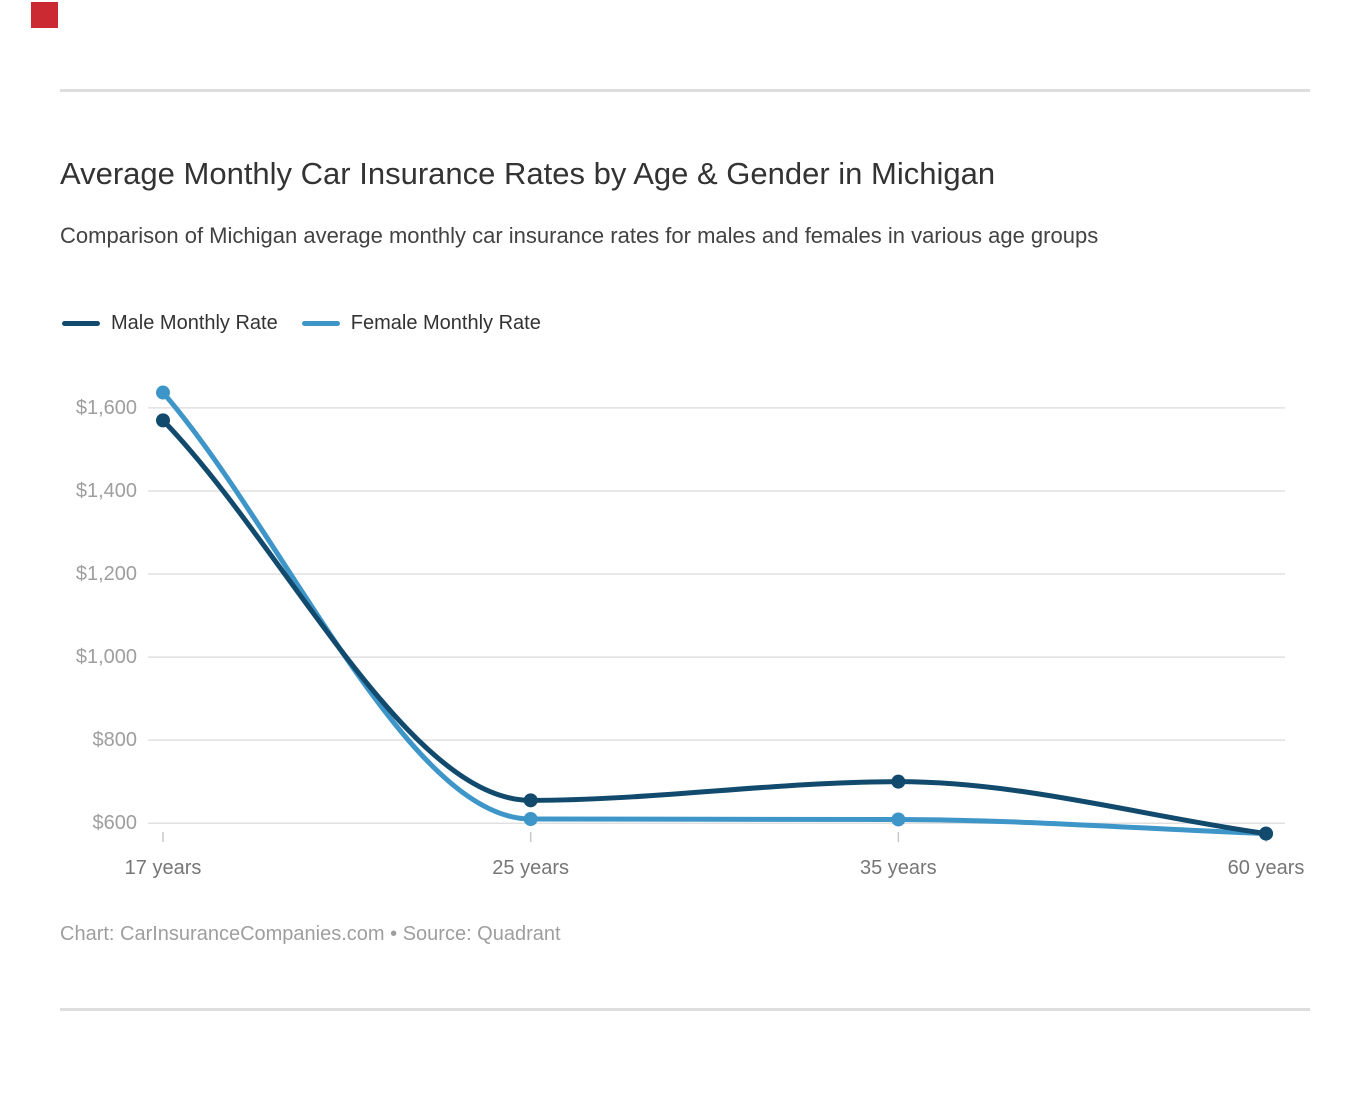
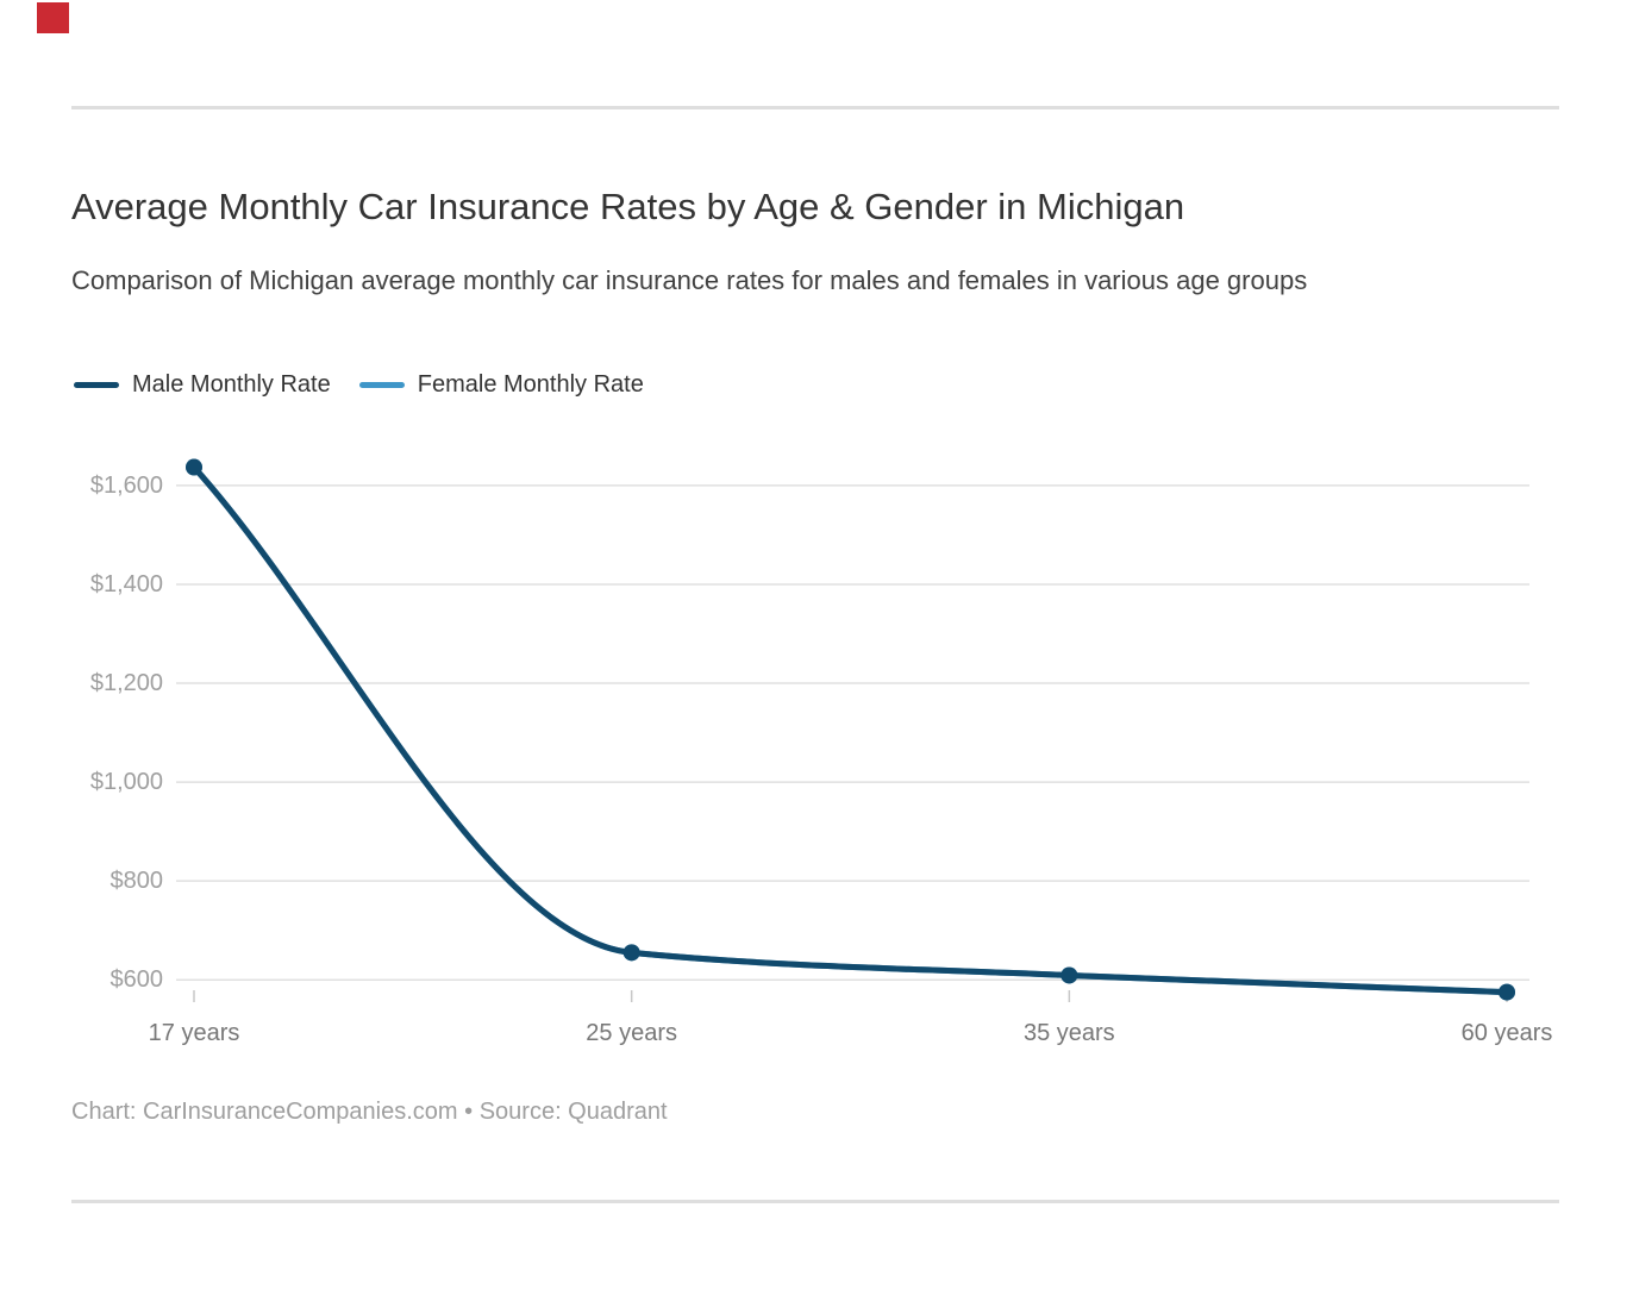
Male Monthly Rate/17 years: $1570 -> $1640
Female Monthly Rate/25 years: $610 -> $660
Male Monthly Rate/35 years: $700 -> $610
